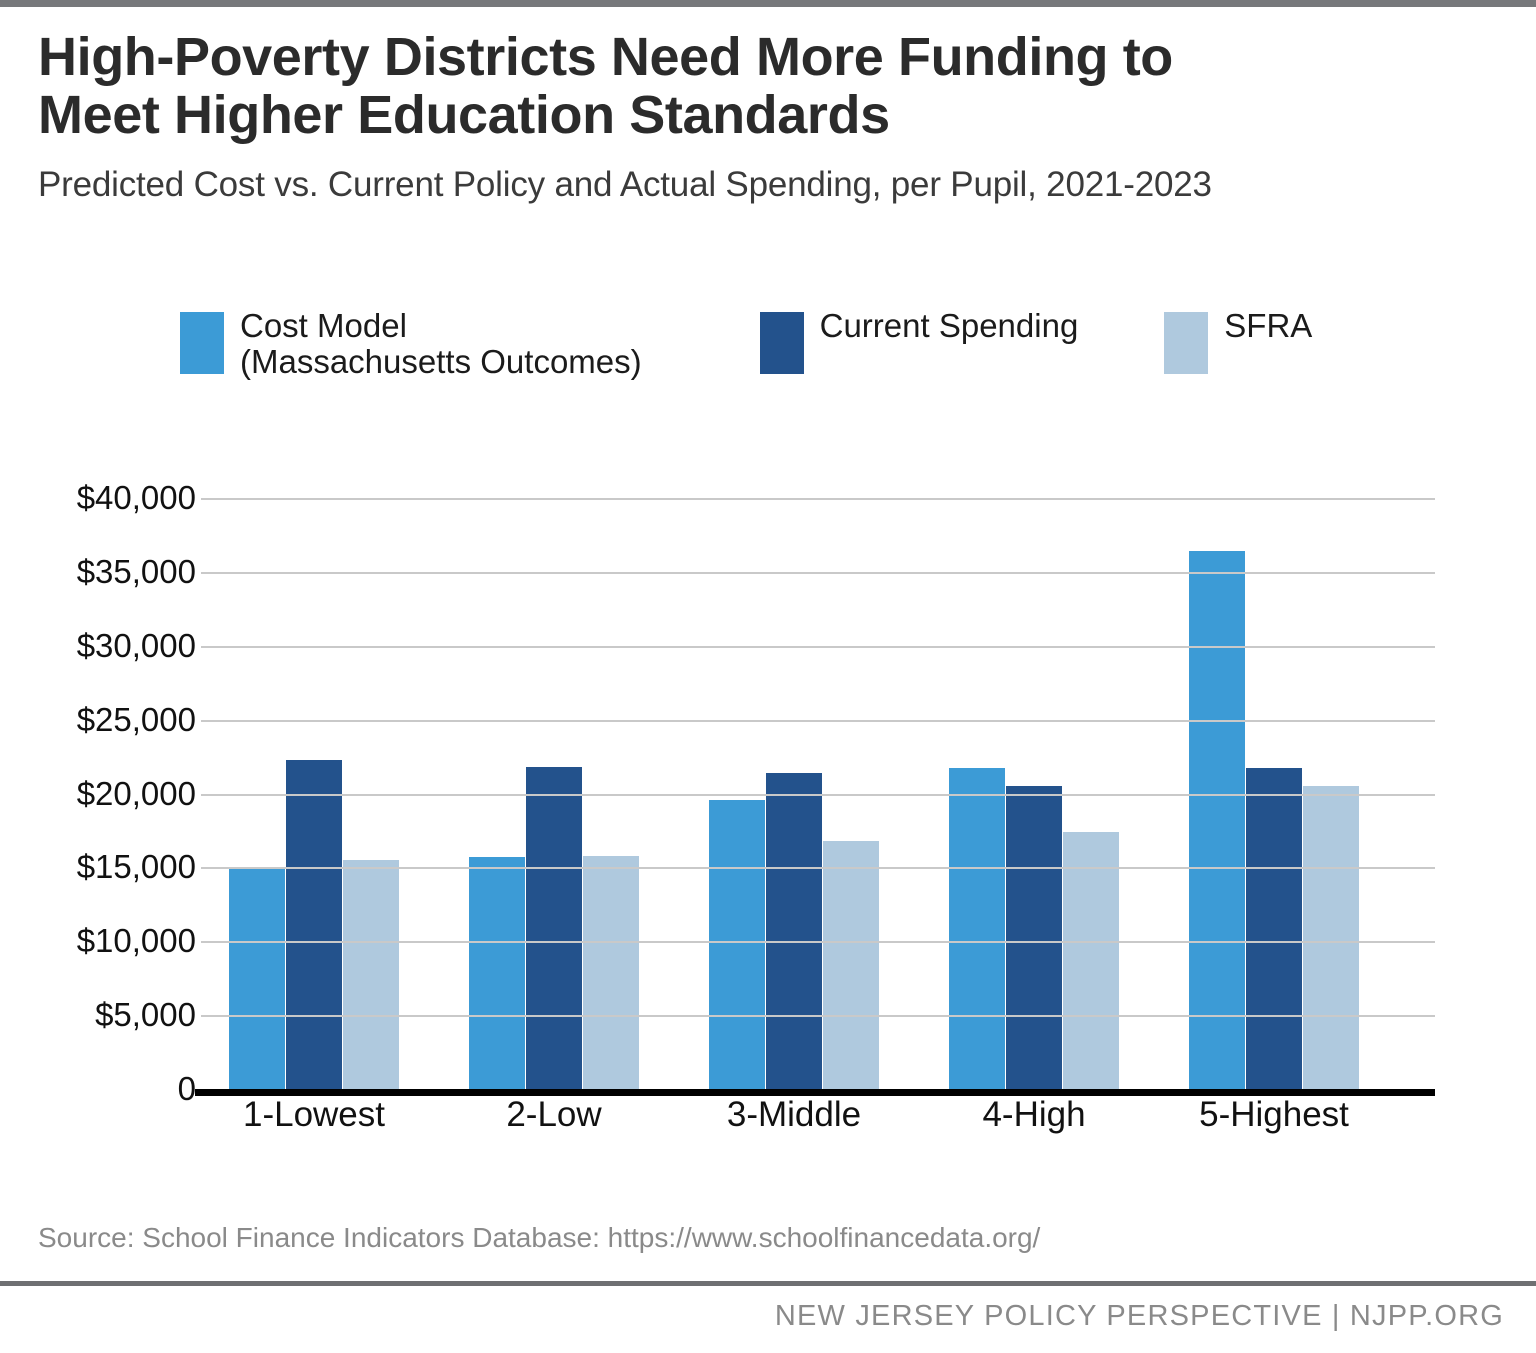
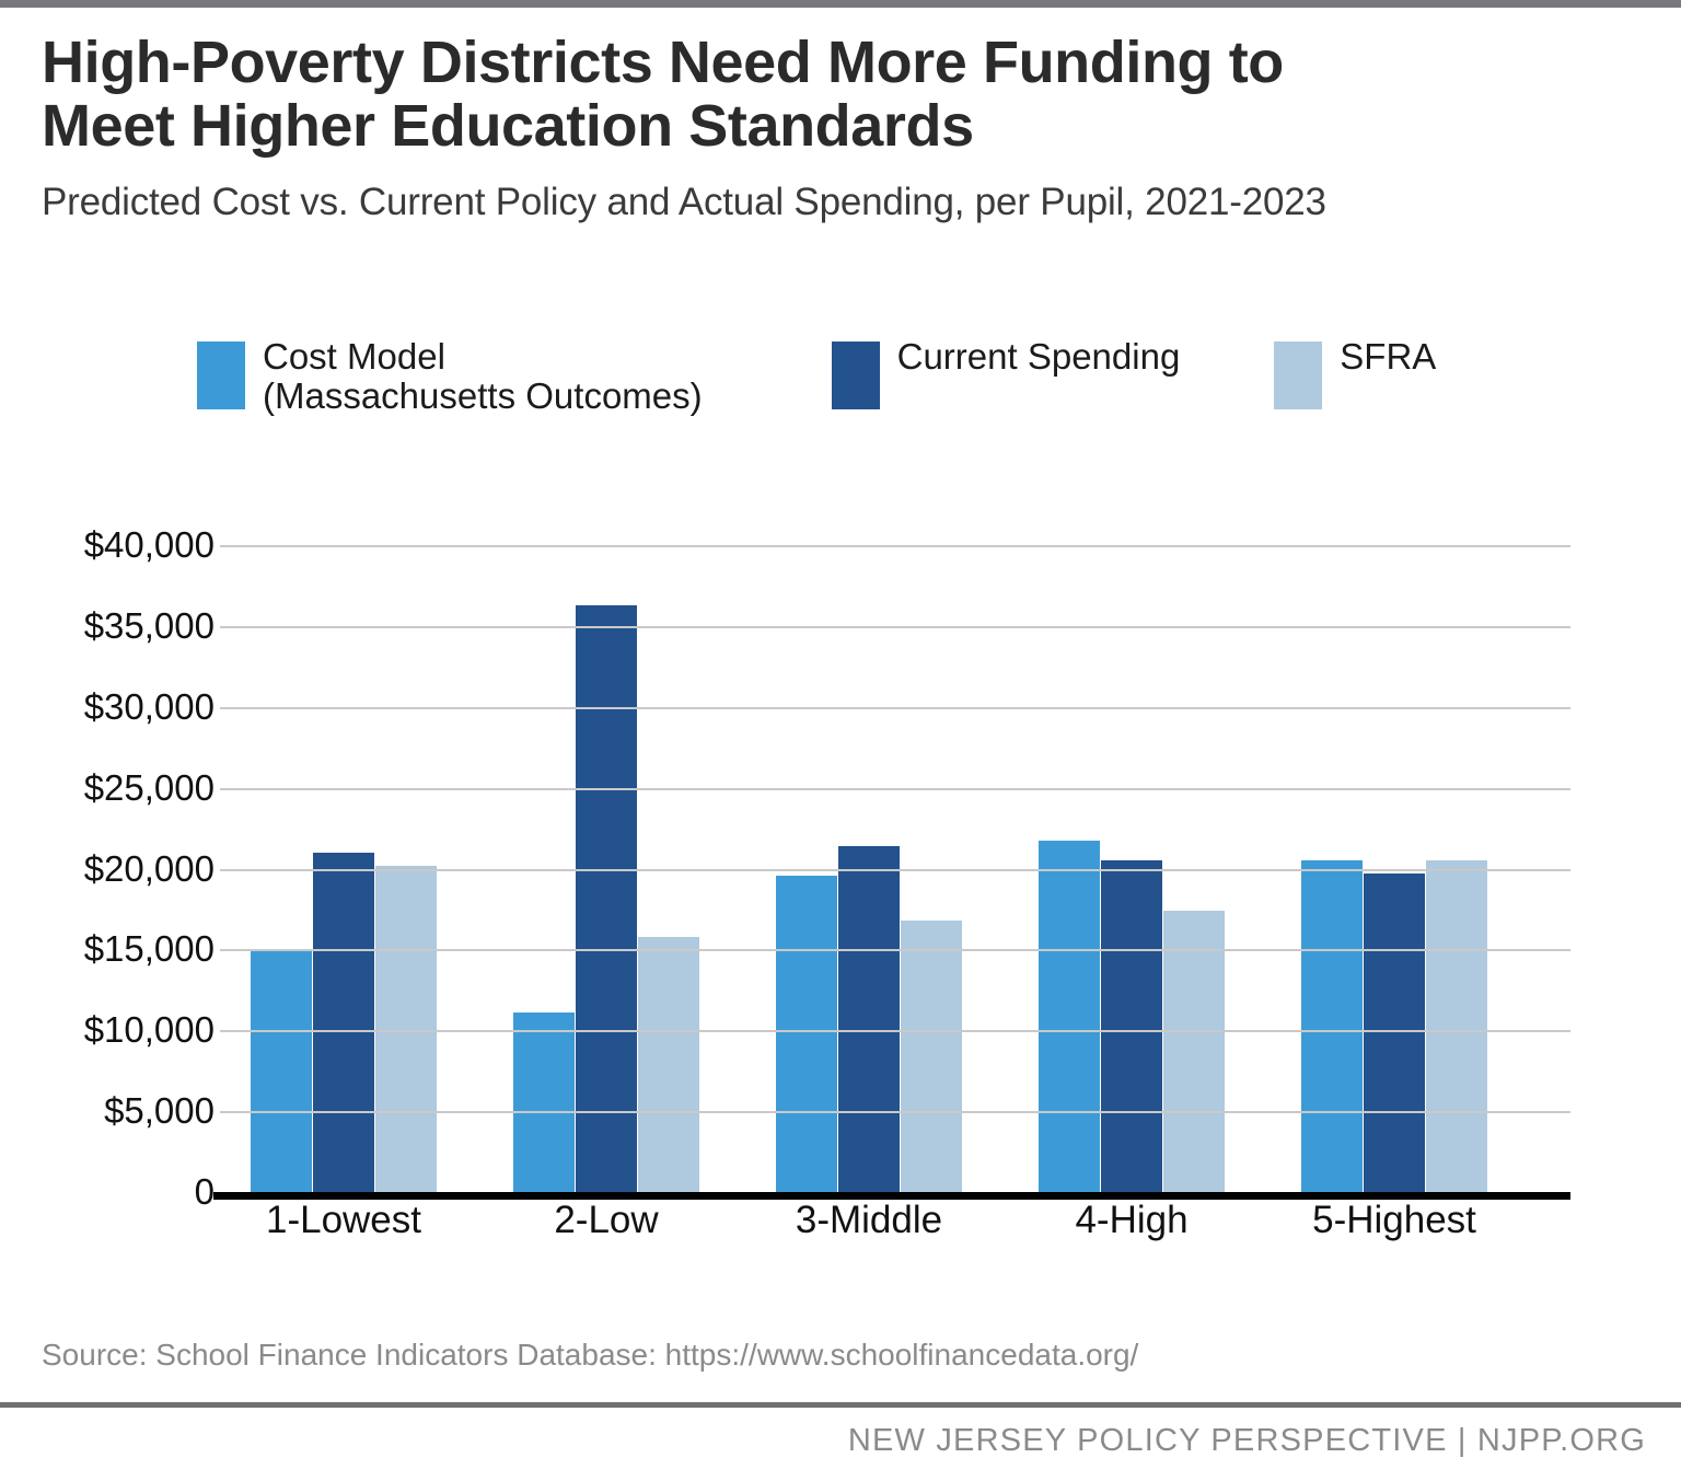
Current Spending/1-Lowest: $22200 -> $21000
SFRA/1-Lowest: $15500 -> $20200
Cost Model (Massachusetts Outcomes)/2-Low: $15700 -> $11100
Current Spending/2-Low: $21800 -> $36300
Cost Model (Massachusetts Outcomes)/5-Highest: $36400 -> $20500
Current Spending/5-Highest: $21700 -> $19700
